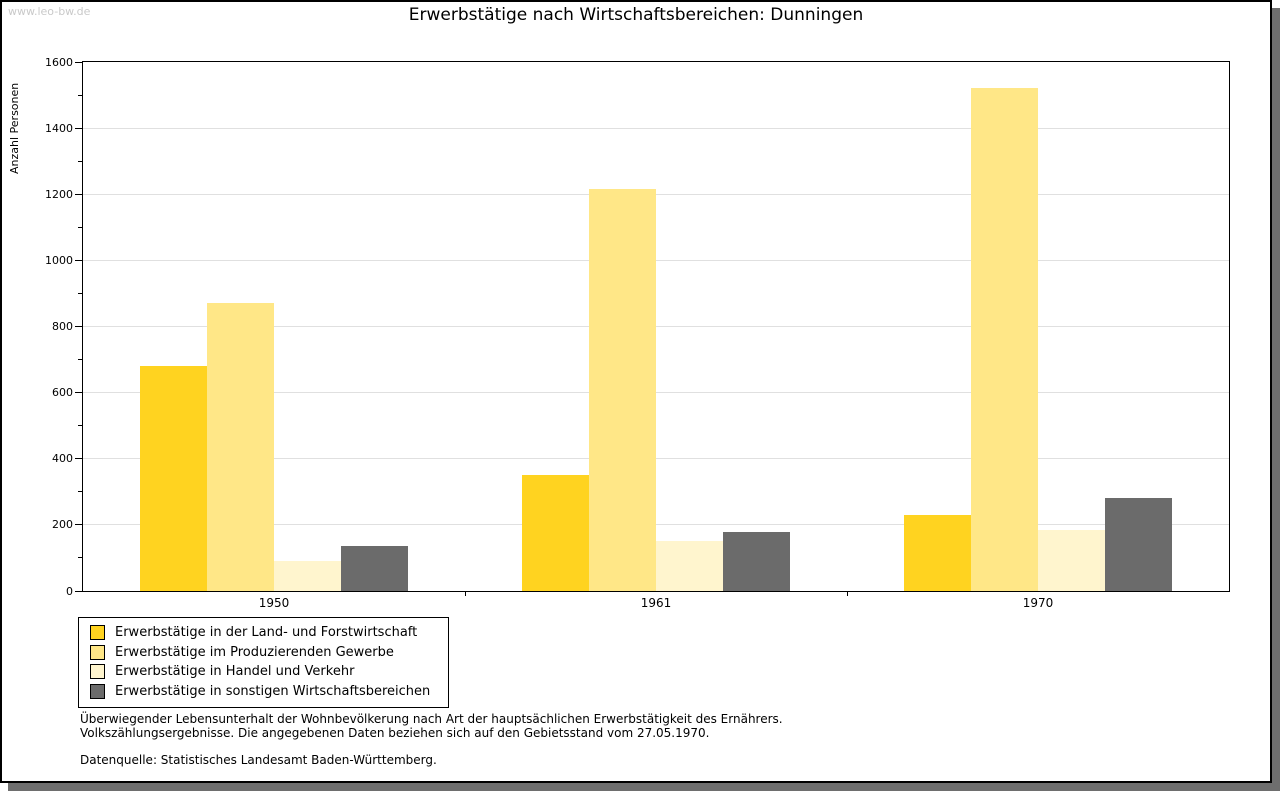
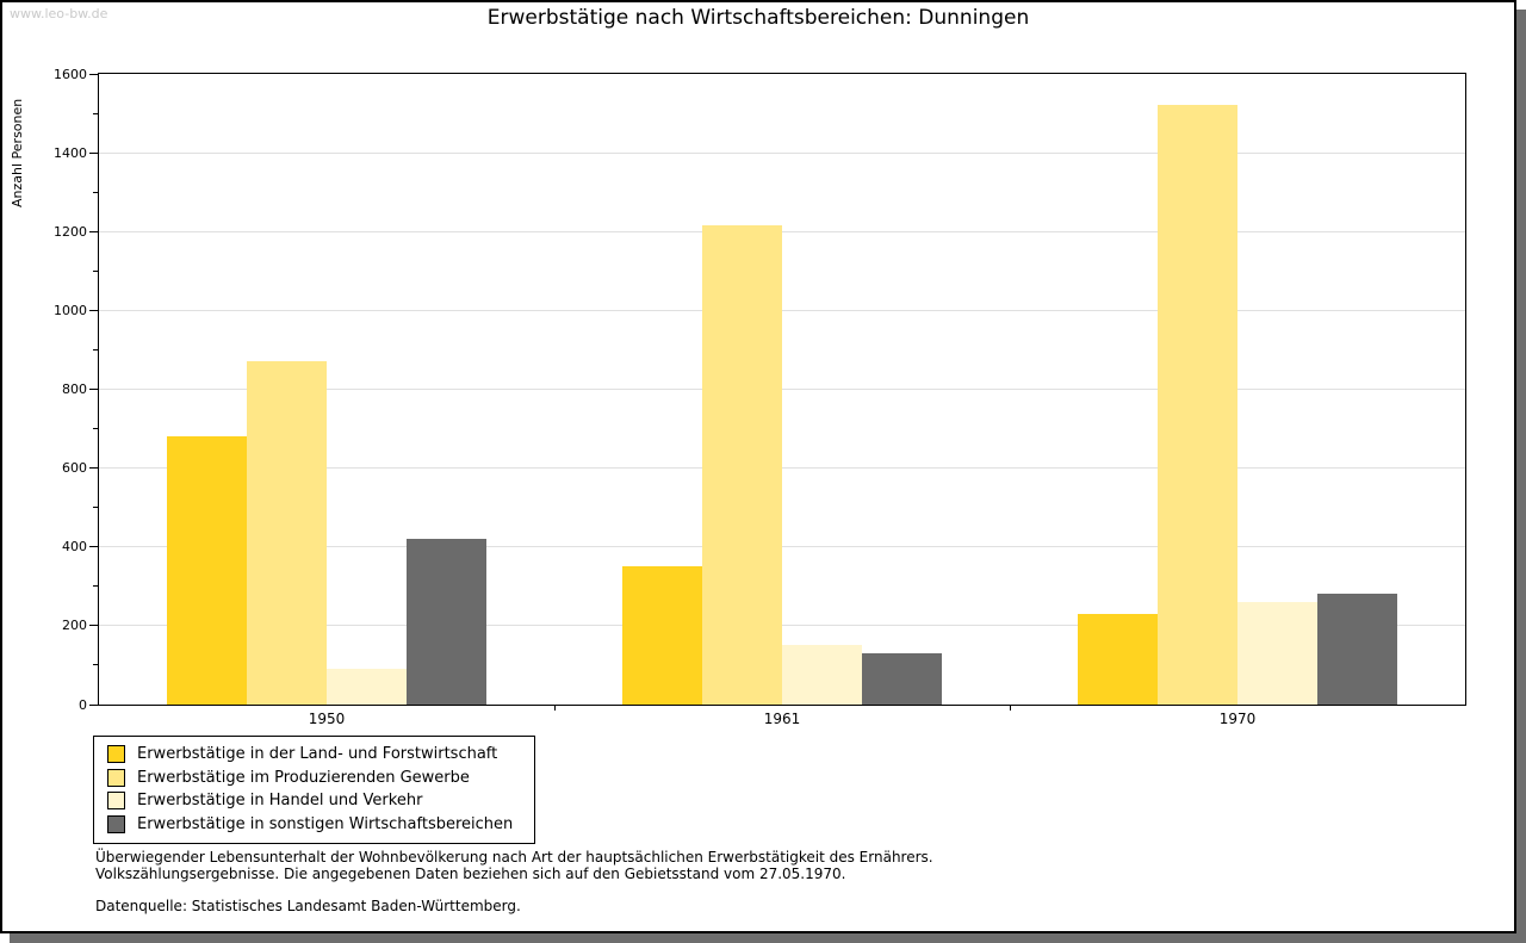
Erwerbstätige in sonstigen Wirtschaftsbereichen/1950: 140 -> 420
Erwerbstätige in sonstigen Wirtschaftsbereichen/1961: 180 -> 130
Erwerbstätige in Handel und Verkehr/1970: 180 -> 260
